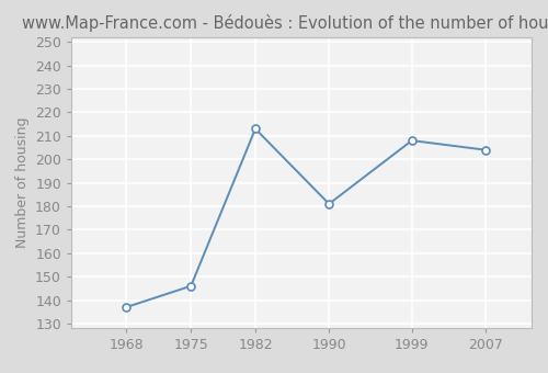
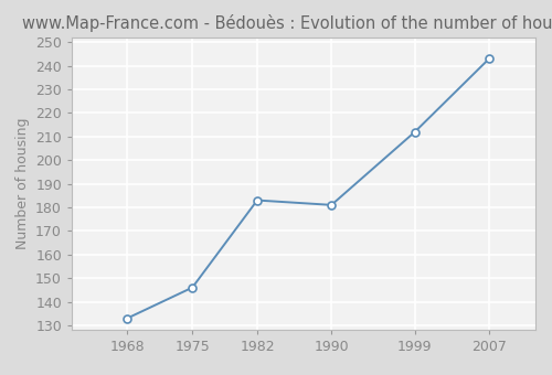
1968: 137 -> 133
1982: 213 -> 183
1999: 208 -> 212
2007: 204 -> 243
